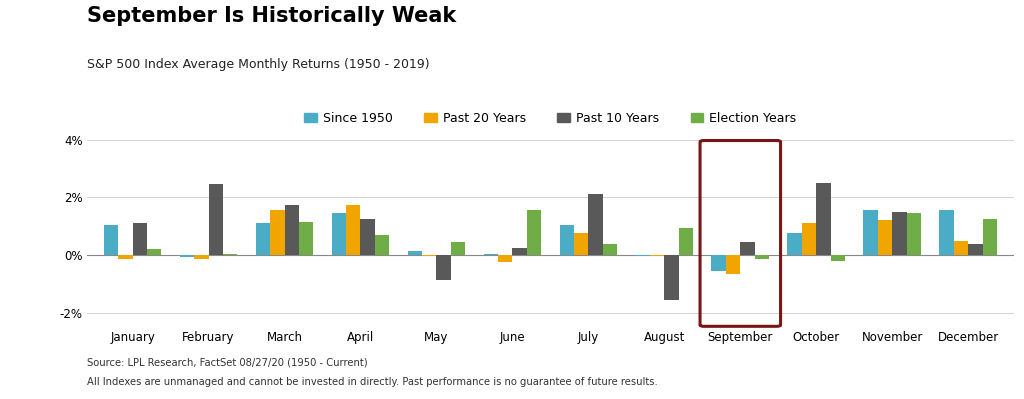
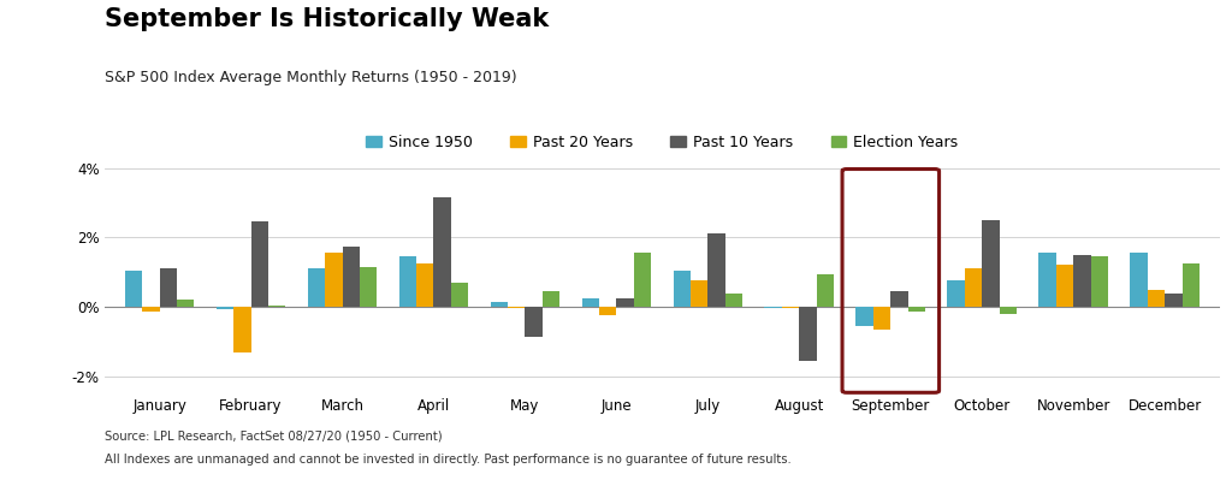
Past 20 Years/February: -0.13% -> -1.30%
Past 20 Years/April: 1.75% -> 1.25%
Past 10 Years/April: 1.25% -> 3.15%
Since 1950/June: 0.02% -> 0.25%
